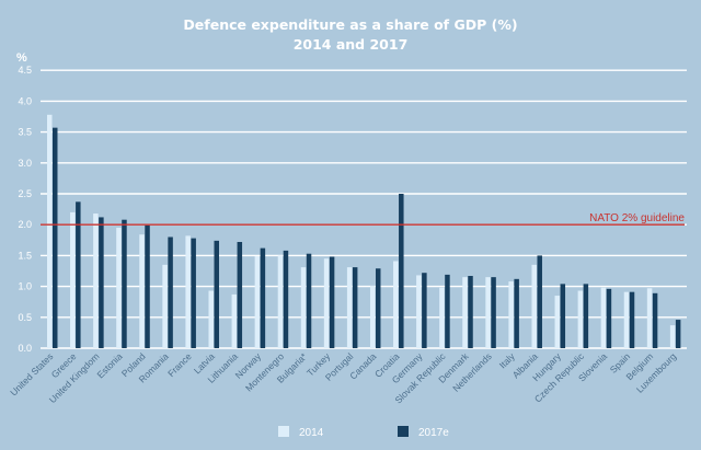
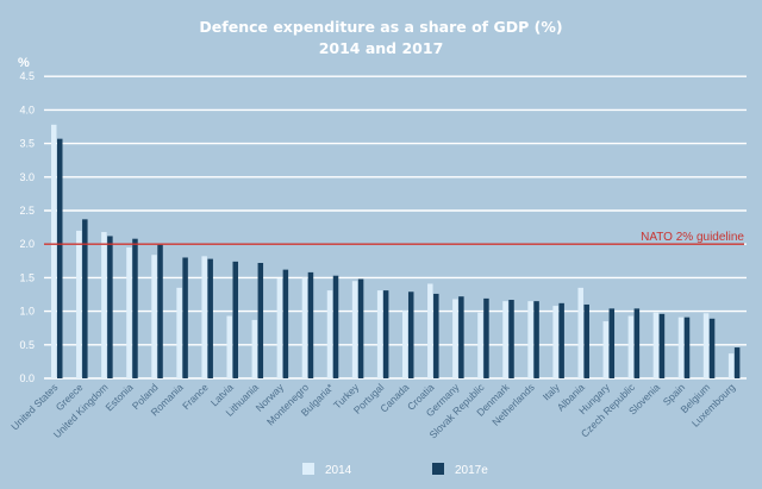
2017e/Croatia: 2.5 -> 1.3
2017e/Albania: 1.5 -> 1.1
